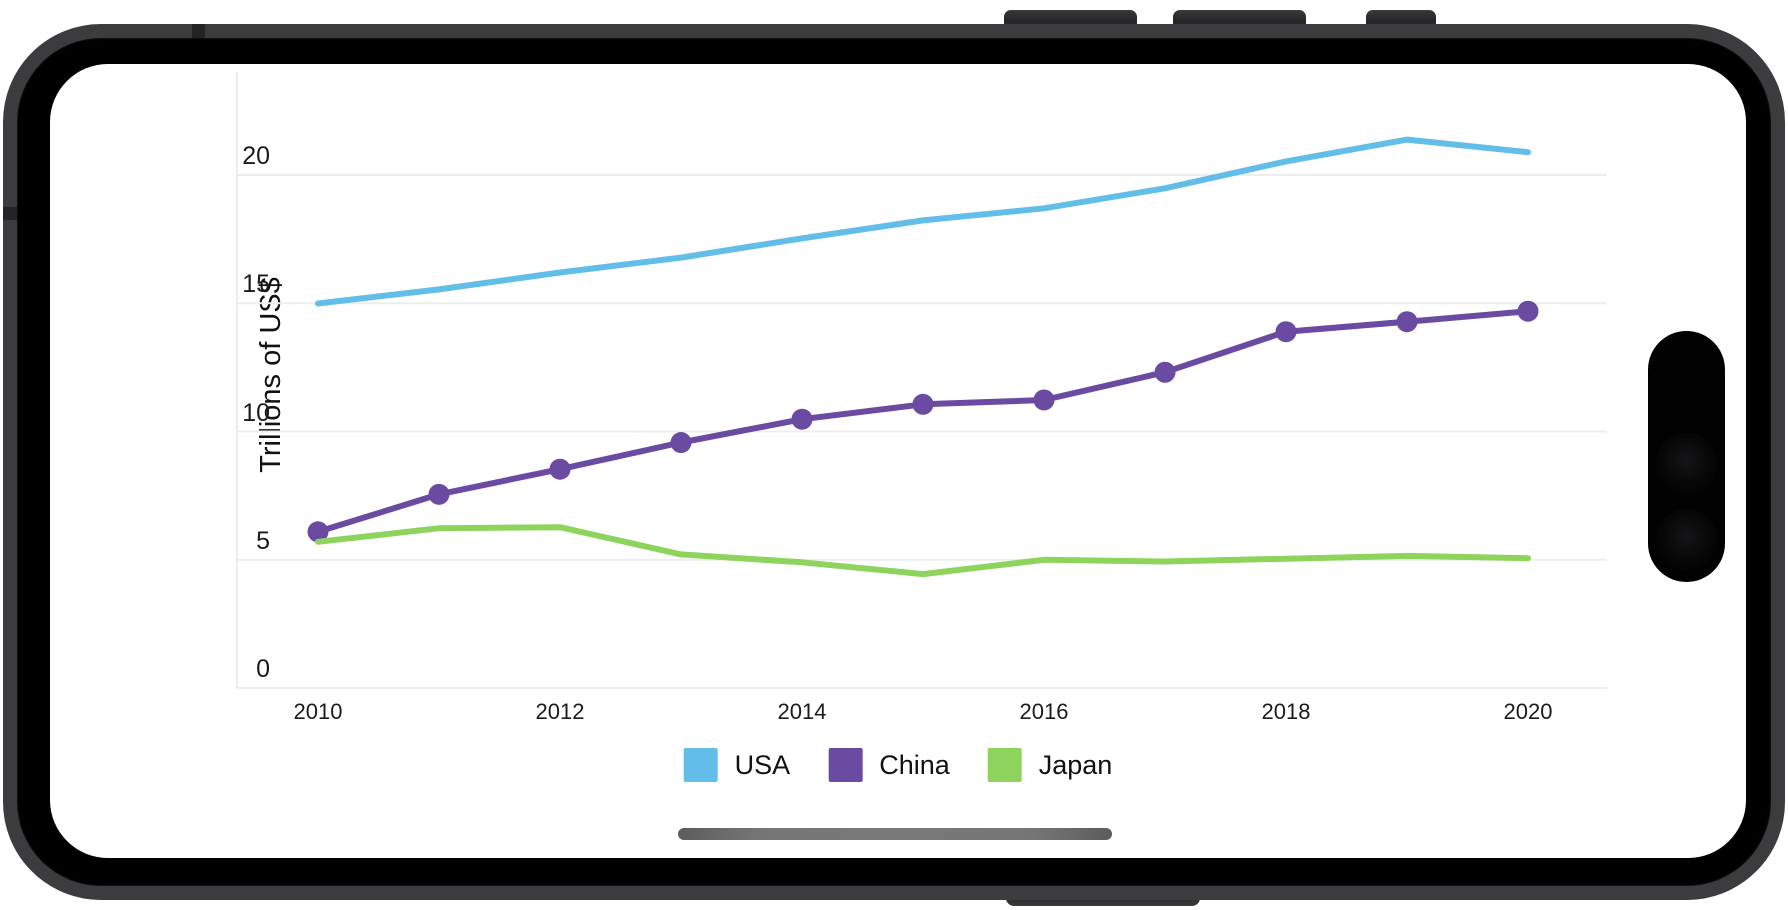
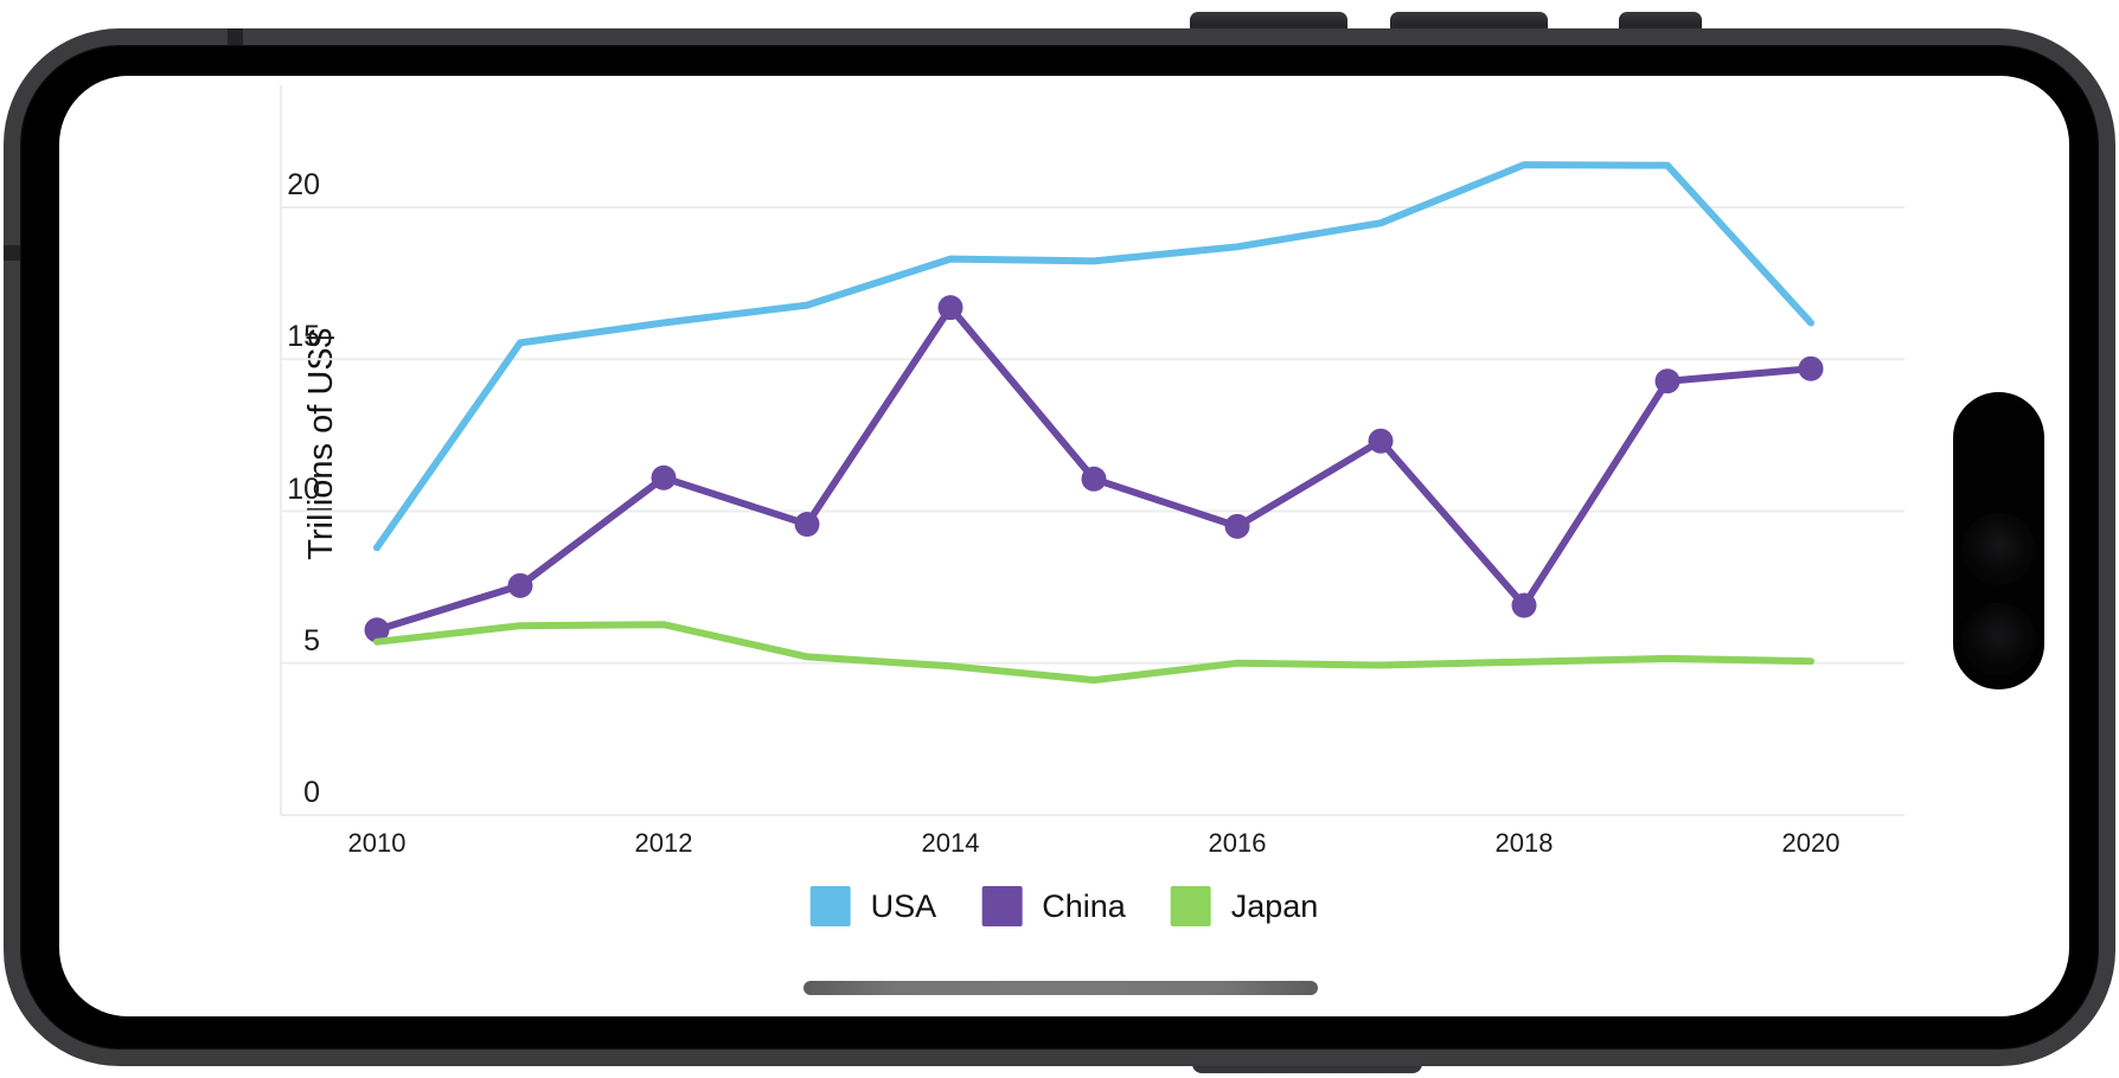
USA/2010: 15.0 -> 8.8
China/2012: 8.5 -> 11.1
USA/2014: 17.5 -> 18.3
China/2014: 10.5 -> 16.7
China/2016: 11.2 -> 9.5
USA/2018: 20.5 -> 21.4
China/2018: 13.9 -> 6.9
USA/2020: 20.9 -> 16.2
